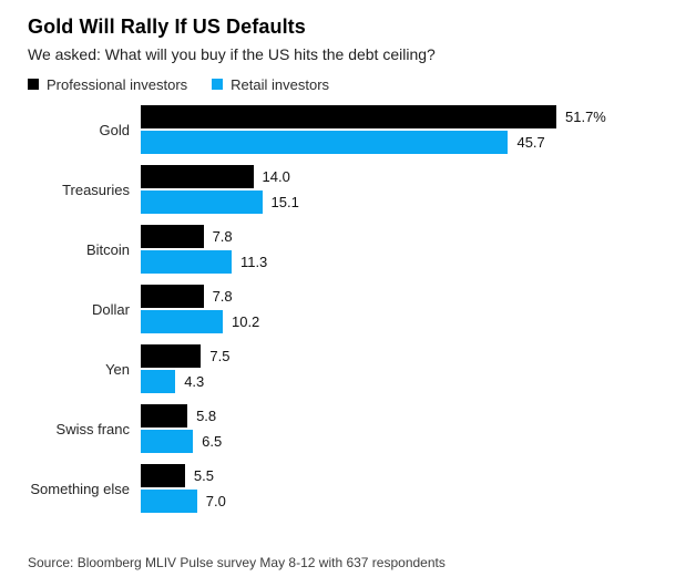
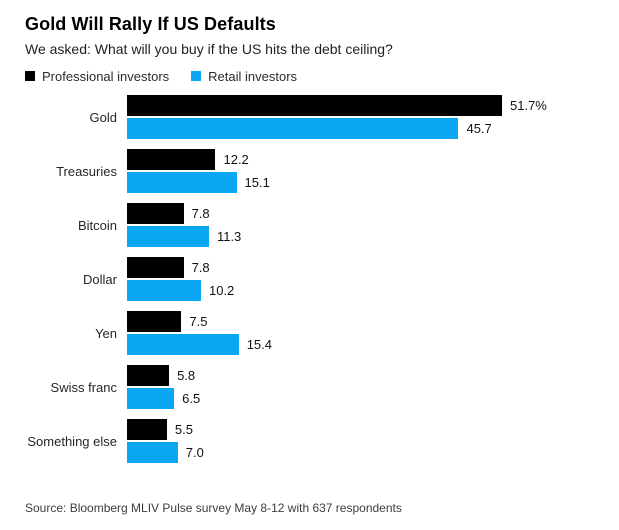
Professional investors/Treasuries: 14.0 -> 12.2
Retail investors/Yen: 4.3 -> 15.4
